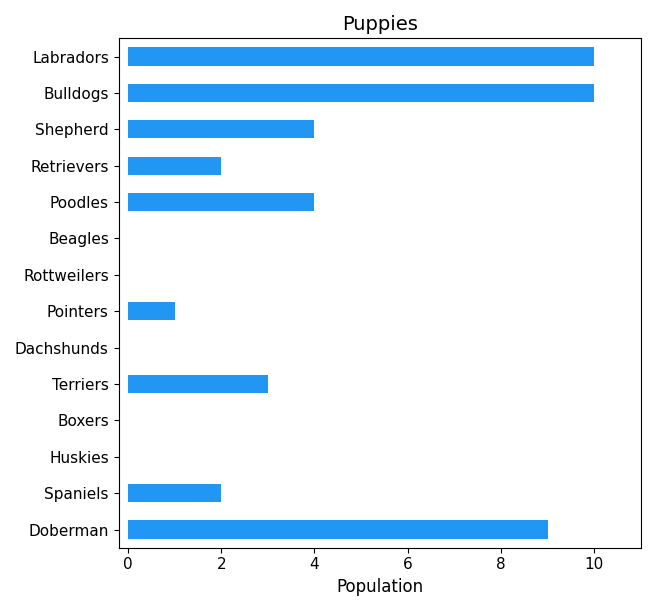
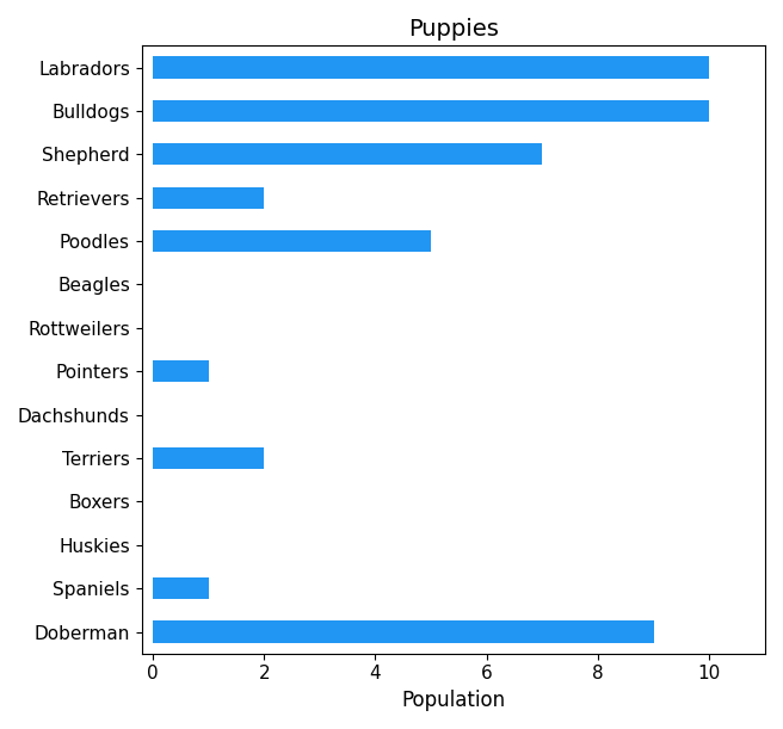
Shepherd: 4 -> 7
Poodles: 4 -> 5
Terriers: 3 -> 2
Spaniels: 2 -> 1
